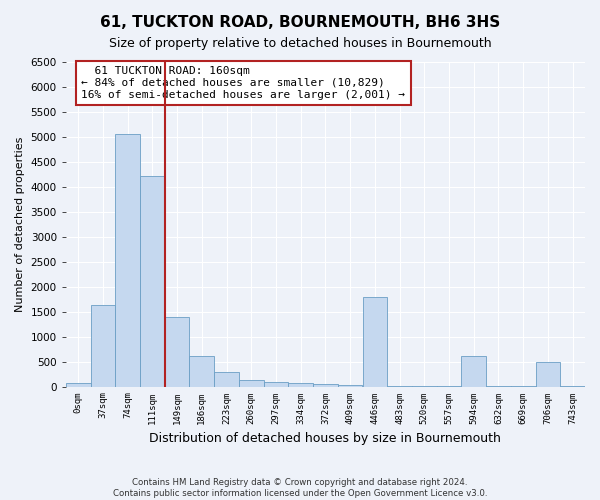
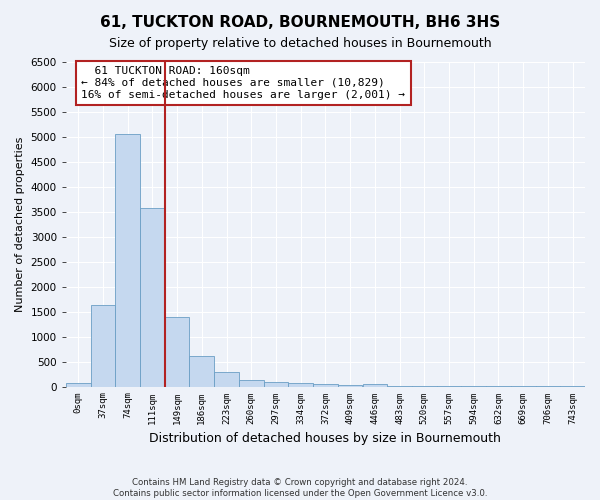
111sqm: 4220 -> 3570
446sqm: 1800 -> 60
594sqm: 620 -> 0
706sqm: 500 -> 0
